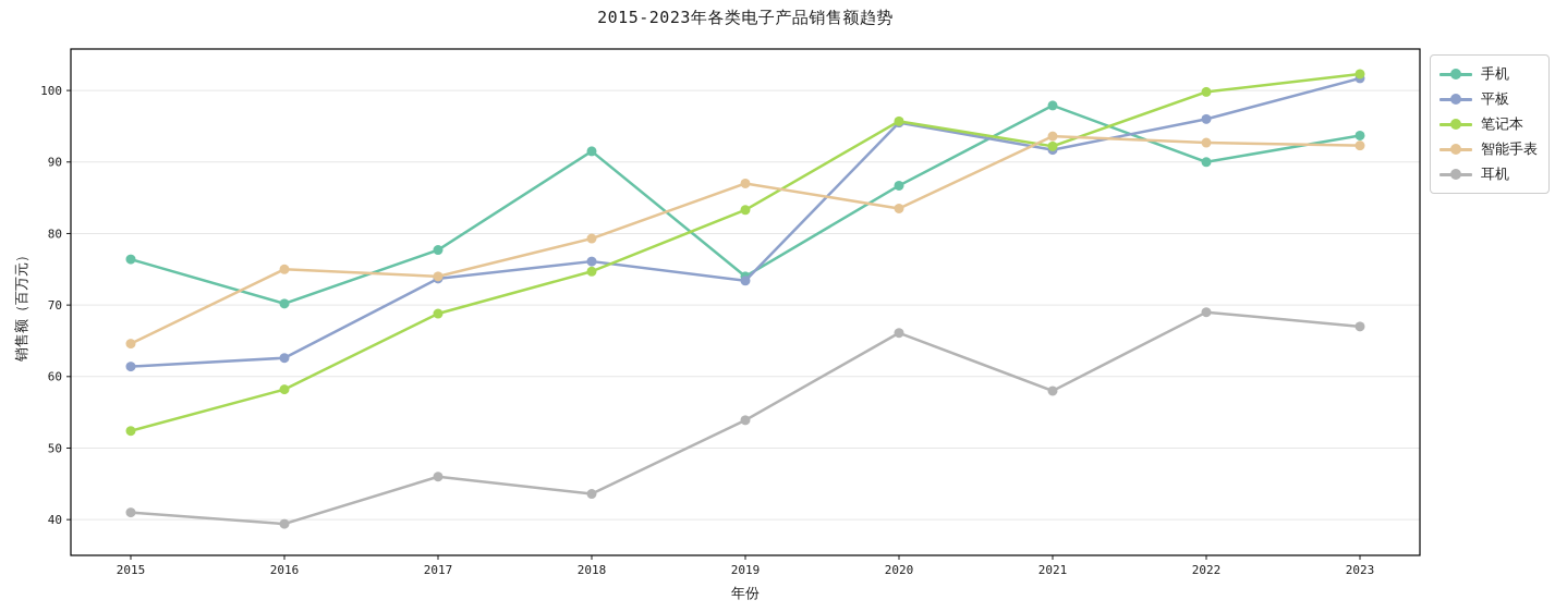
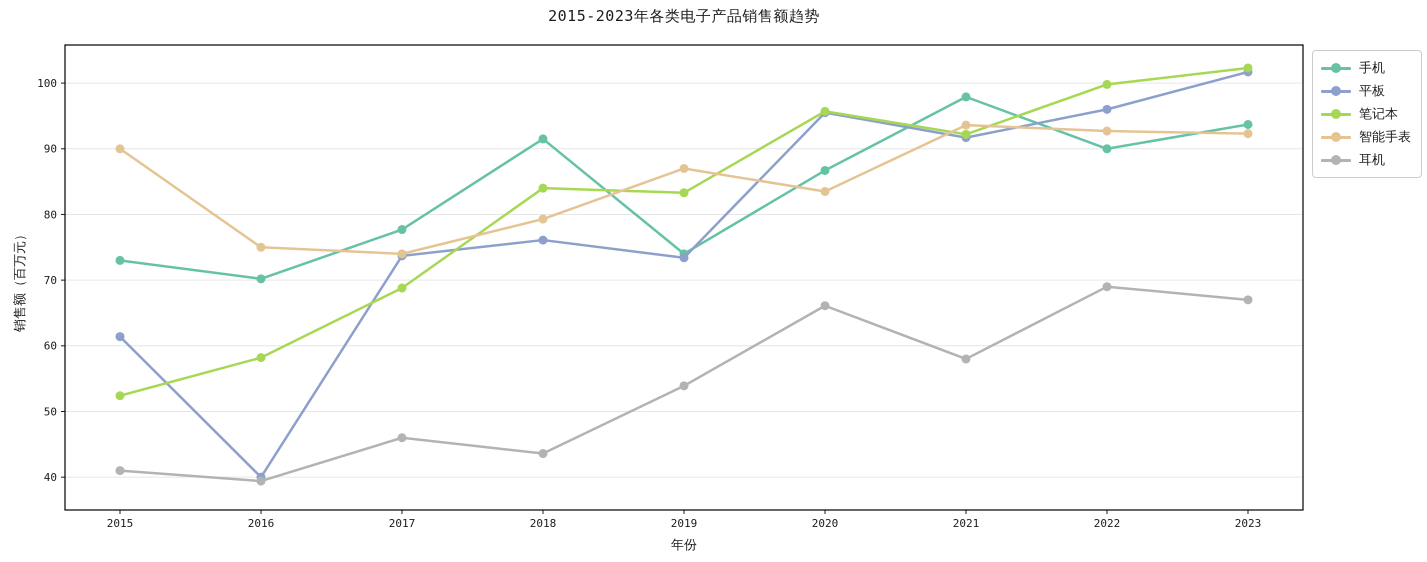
手机/2015: 76 -> 73
智能手表/2015: 65 -> 90
平板/2016: 63 -> 40
笔记本/2018: 75 -> 84
